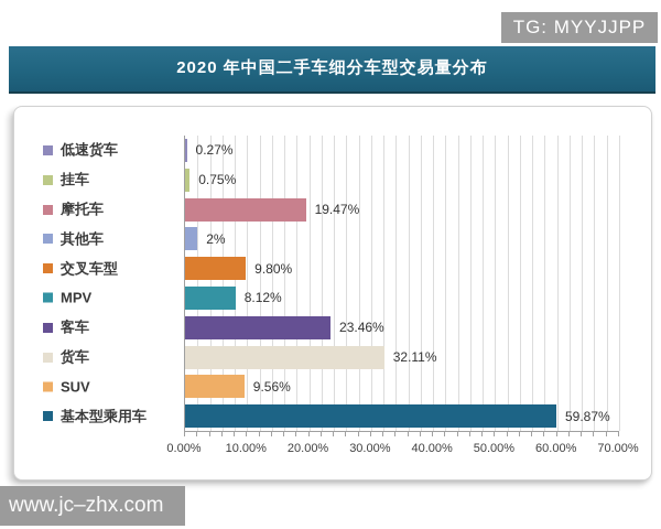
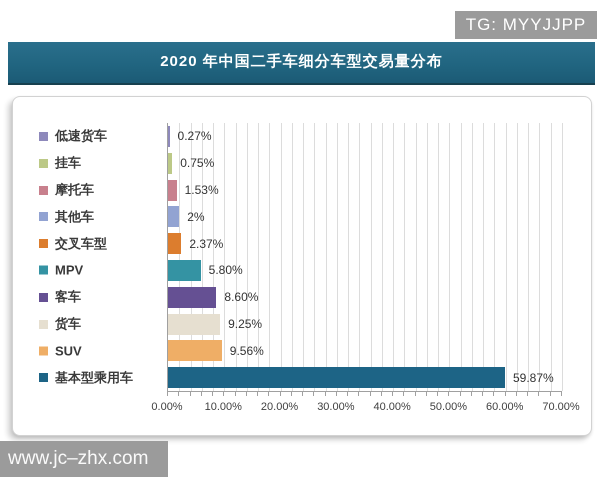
摩托车: 19.47% -> 1.53%
交叉车型: 9.80% -> 2.37%
MPV: 8.12% -> 5.80%
客车: 23.46% -> 8.60%
货车: 32.11% -> 9.25%
